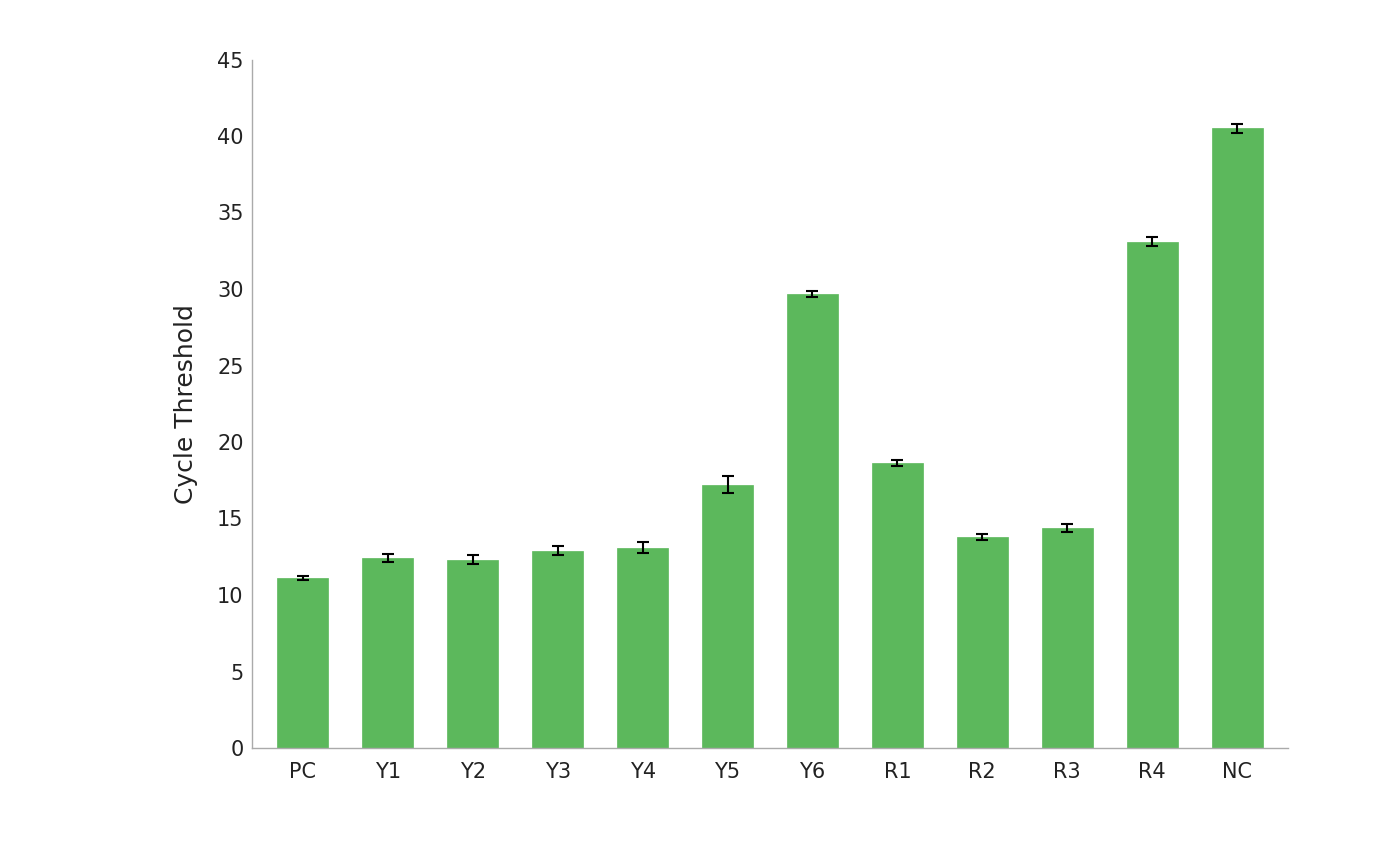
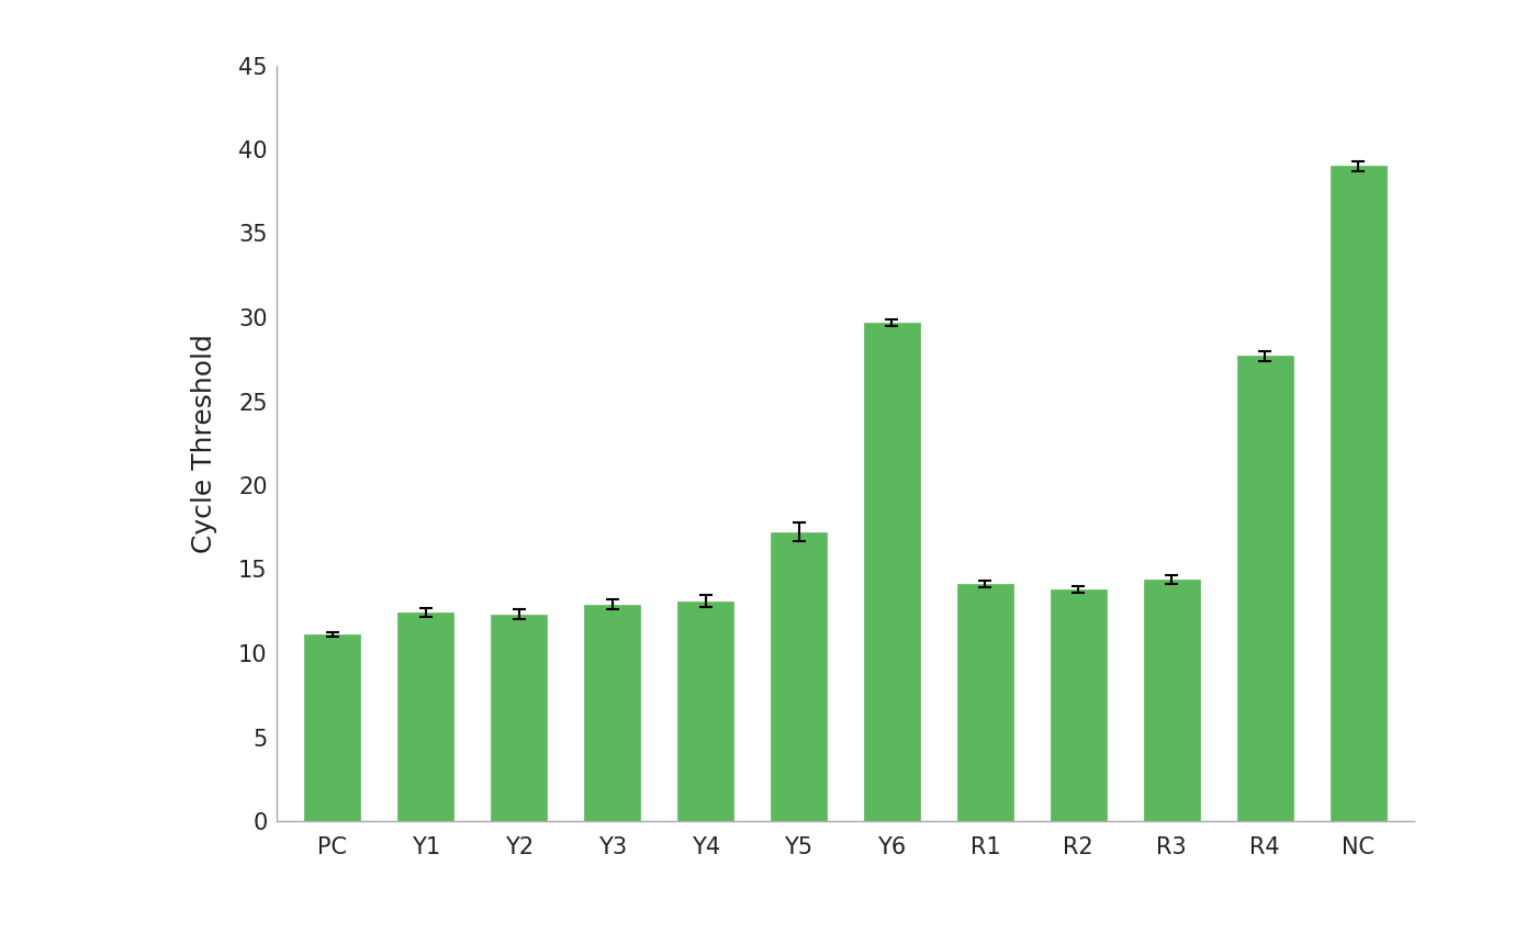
R1: 18.6 -> 14.1
R4: 33.1 -> 27.7
NC: 40.5 -> 39.0
